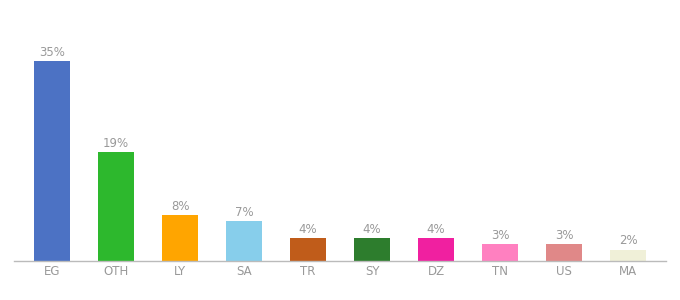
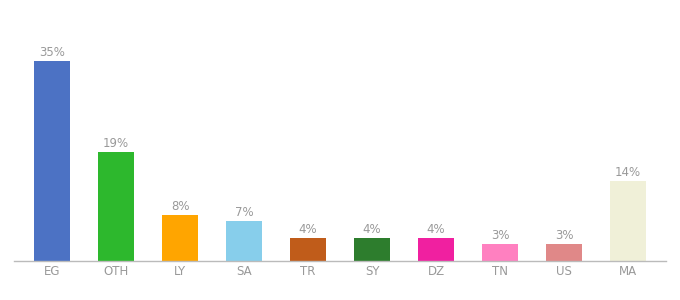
MA: 2% -> 14%
